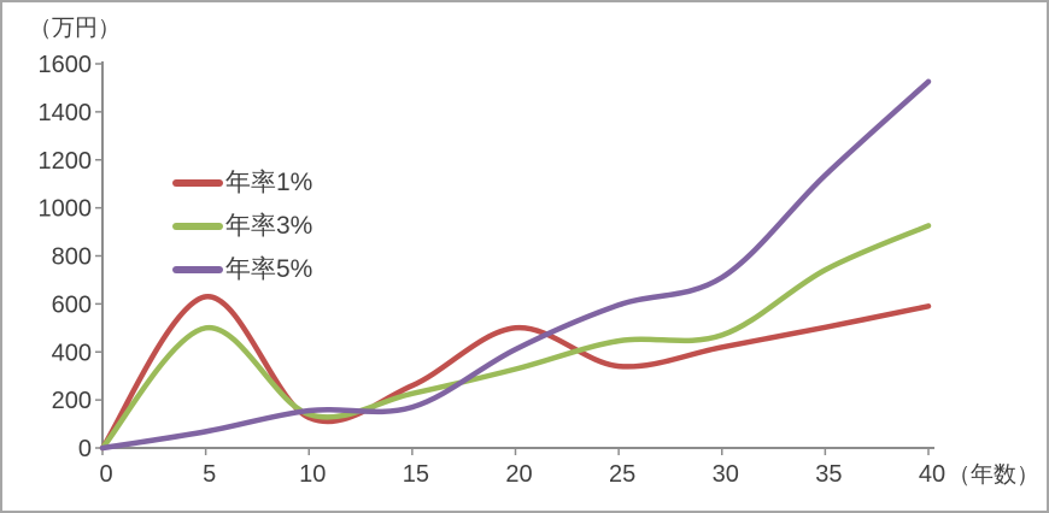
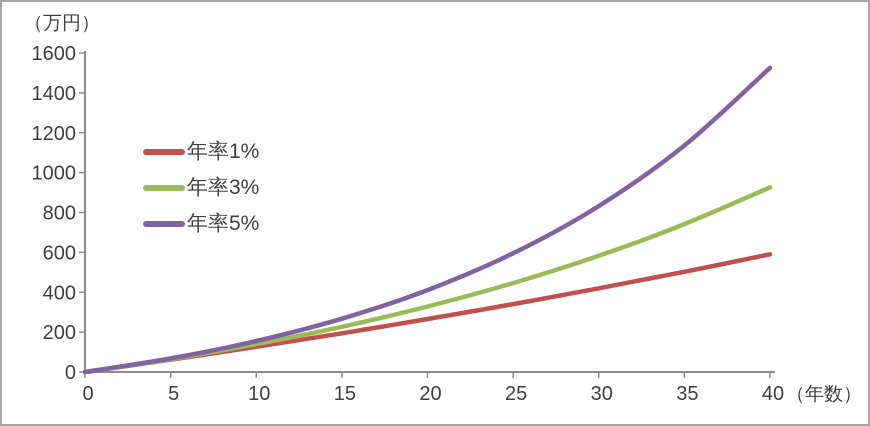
年率1%/5: 630 -> 60
年率3%/5: 500 -> 60
年率1%/15: 260 -> 190
年率5%/15: 170 -> 270
年率1%/20: 500 -> 270
年率3%/30: 470 -> 580
年率5%/30: 710 -> 830
